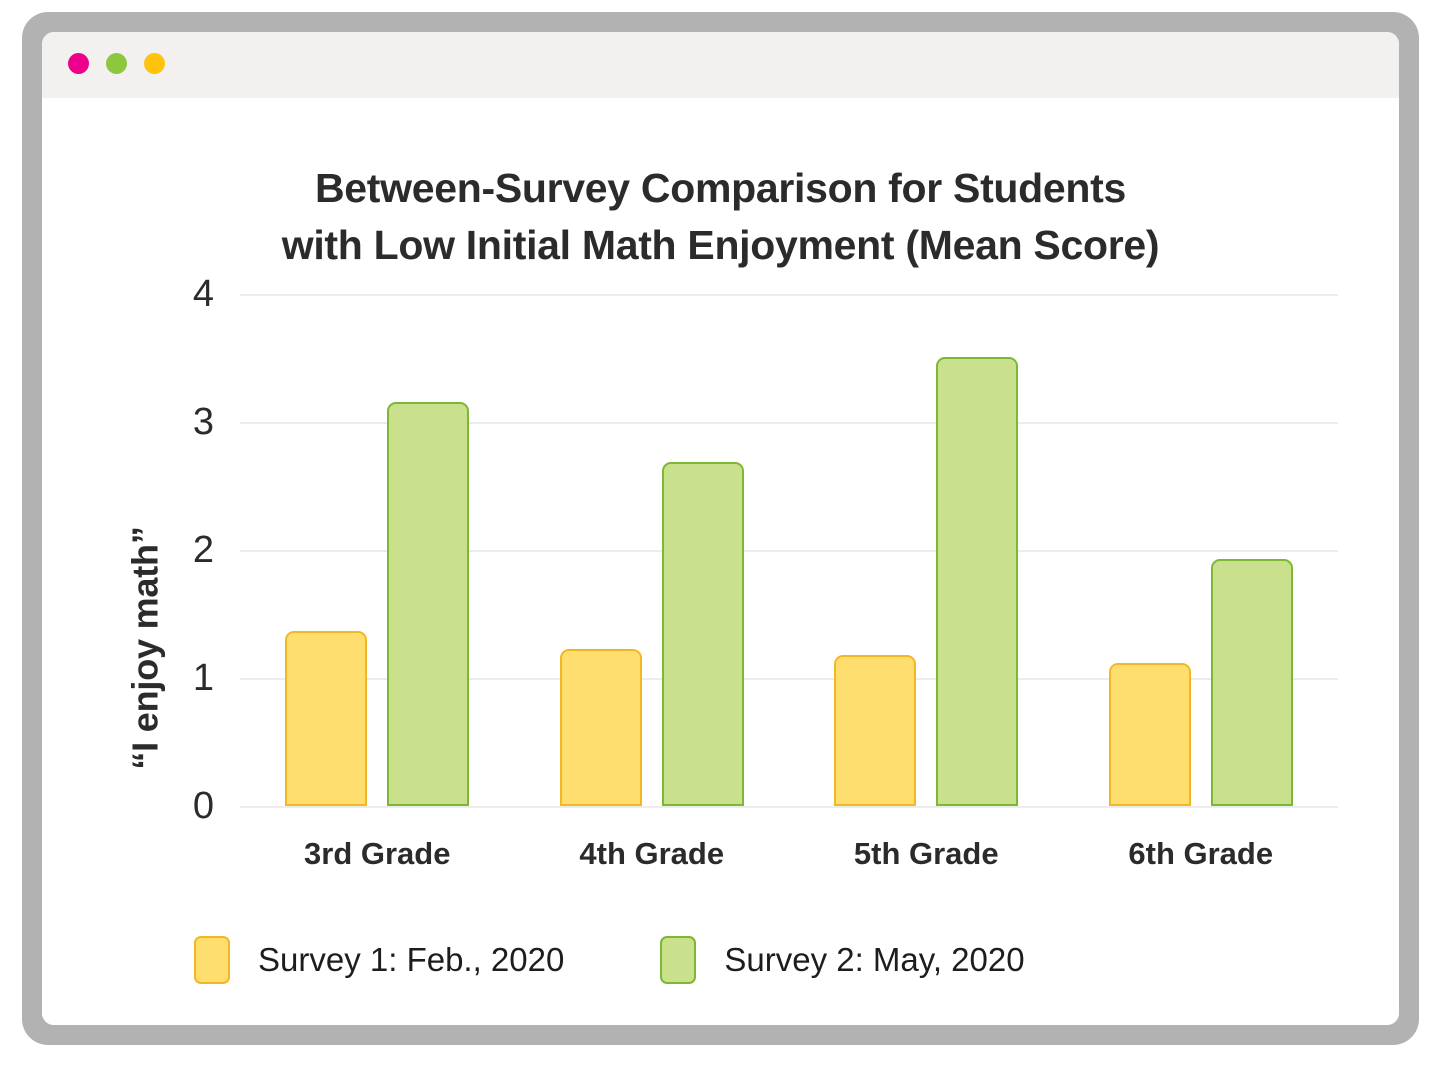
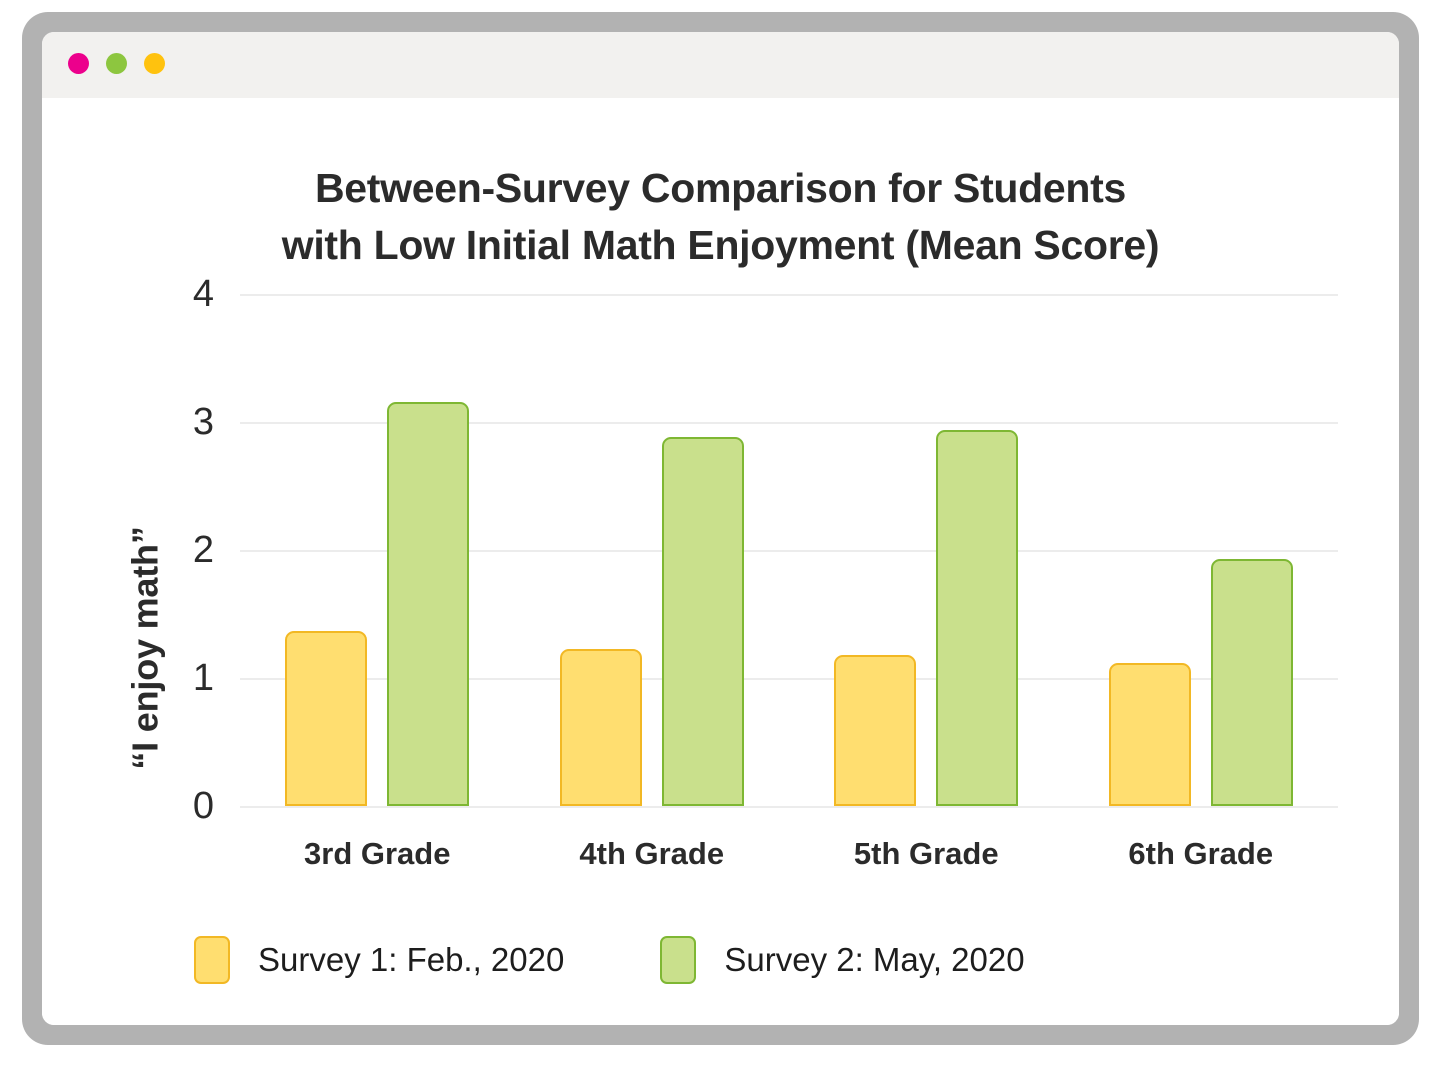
Survey 2: May, 2020/4th Grade: 2.69 -> 2.88
Survey 2: May, 2020/5th Grade: 3.51 -> 2.94
